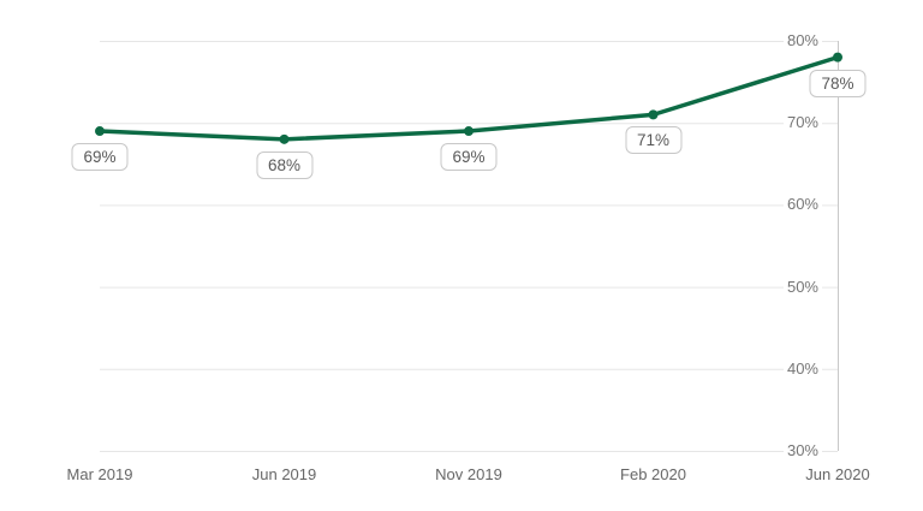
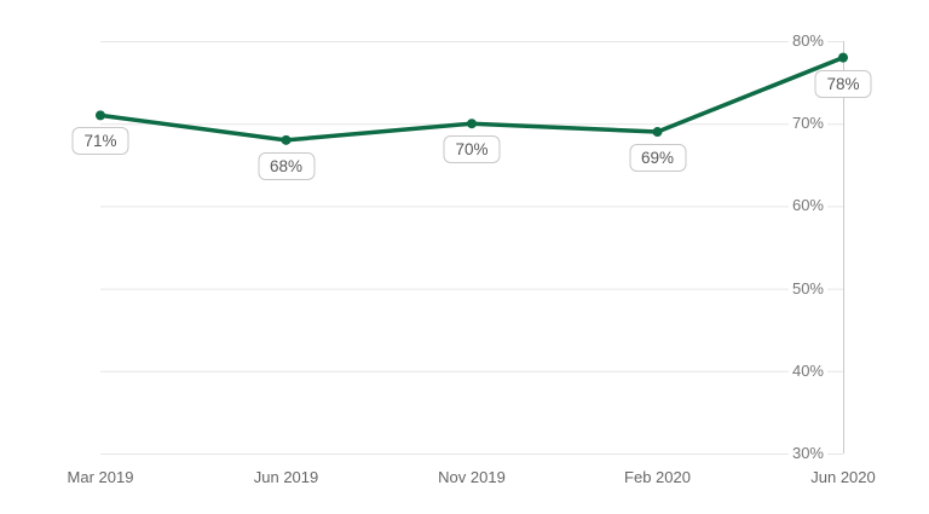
Mar 2019: 69% -> 71%
Nov 2019: 69% -> 70%
Feb 2020: 71% -> 69%
